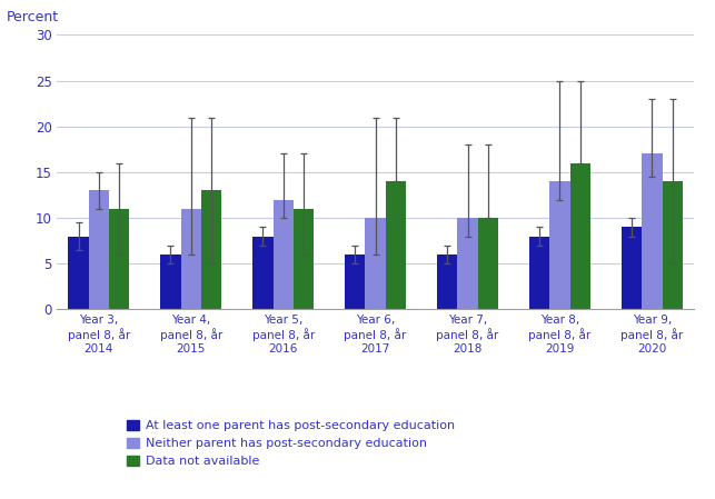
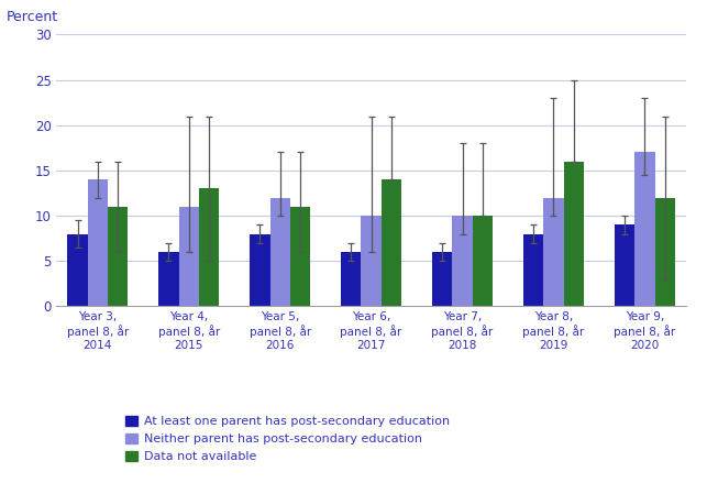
Neither parent has post-secondary education/Year 3, panel 8, år 2014: 13 -> 14
Neither parent has post-secondary education/Year 8, panel 8, år 2019: 14 -> 12
Data not available/Year 9, panel 8, år 2020: 14 -> 12
